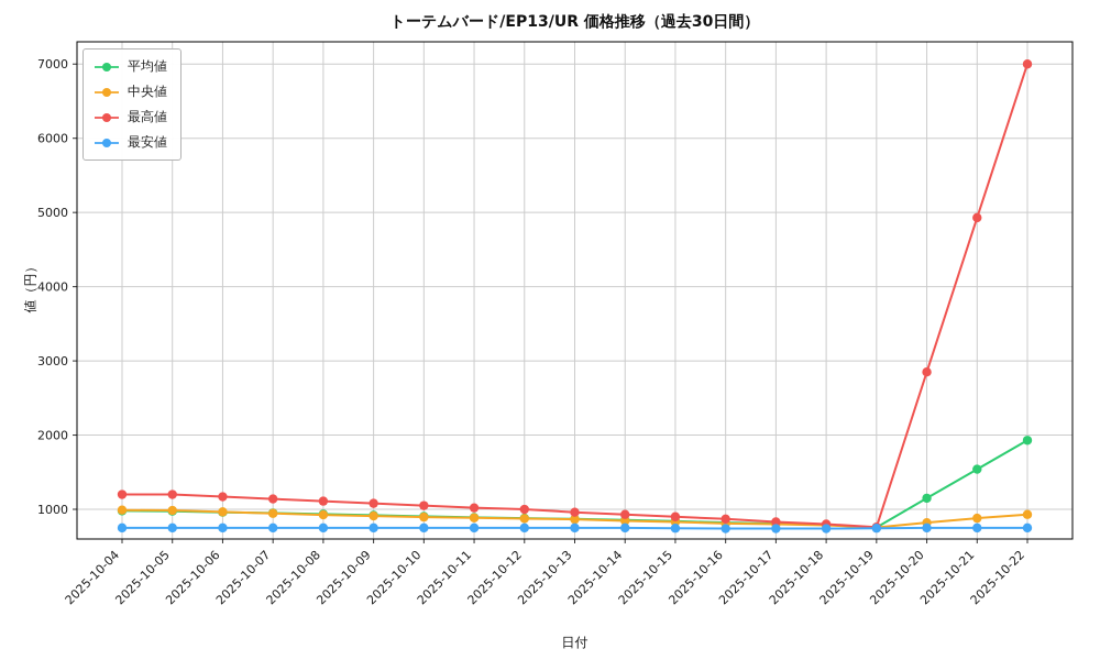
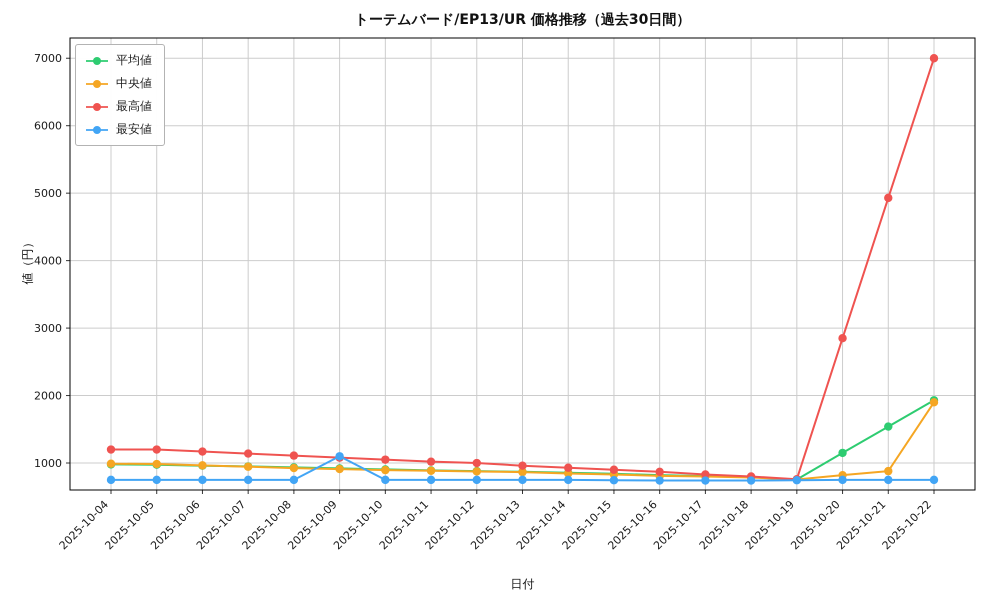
最安値/2025-10-09: 800 -> 1100
中央値/2025-10-22: 900 -> 1900
